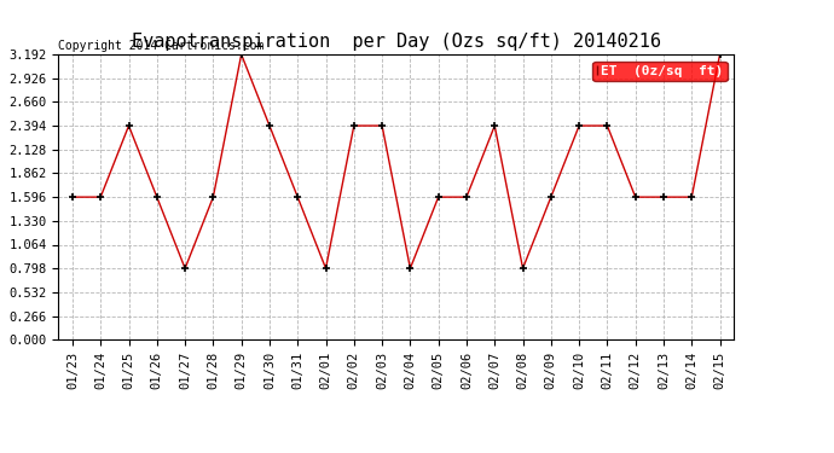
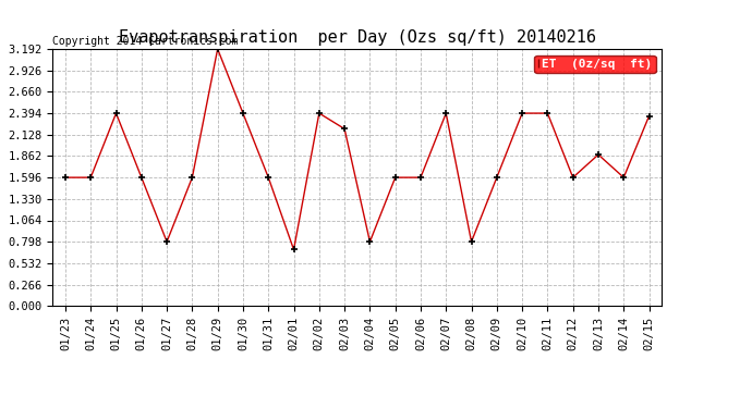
02/01: 0.80 -> 0.70
02/03: 2.39 -> 2.20
02/13: 1.60 -> 1.88
02/15: 3.19 -> 2.36
